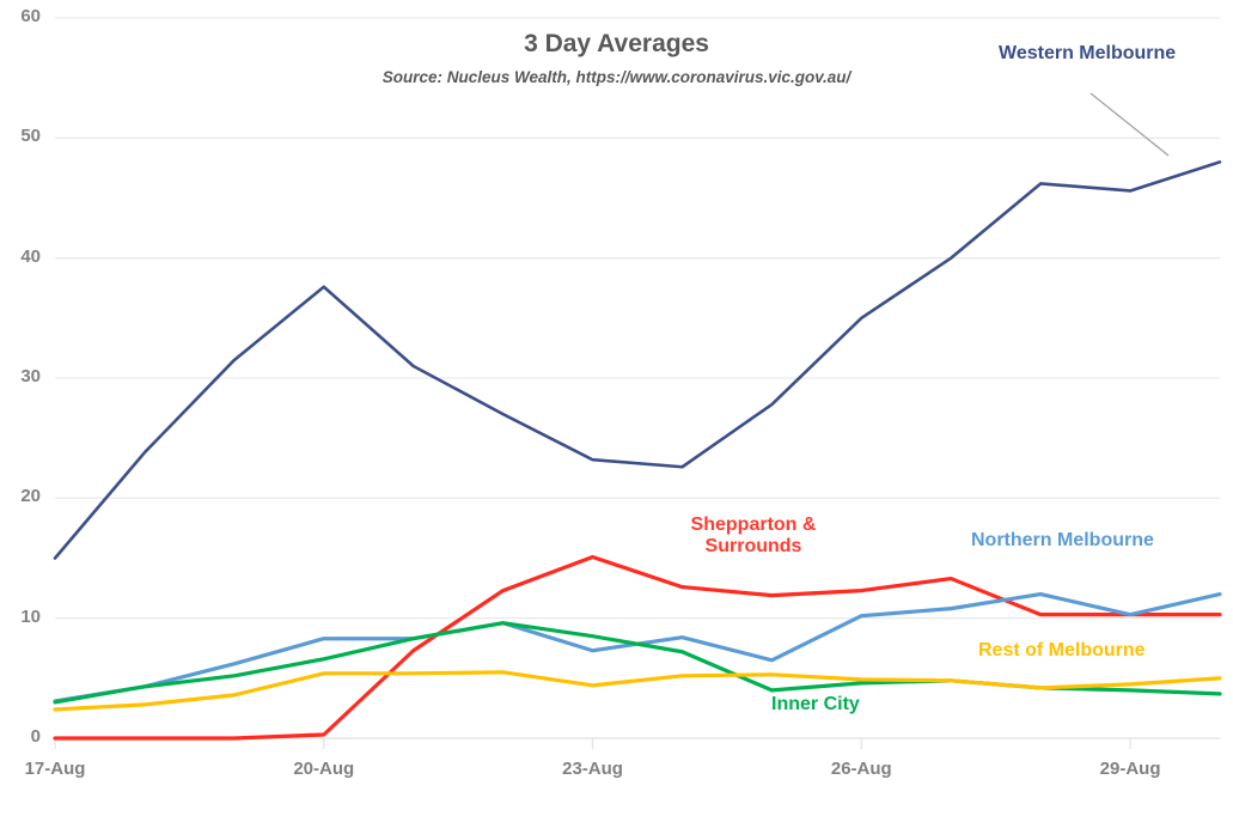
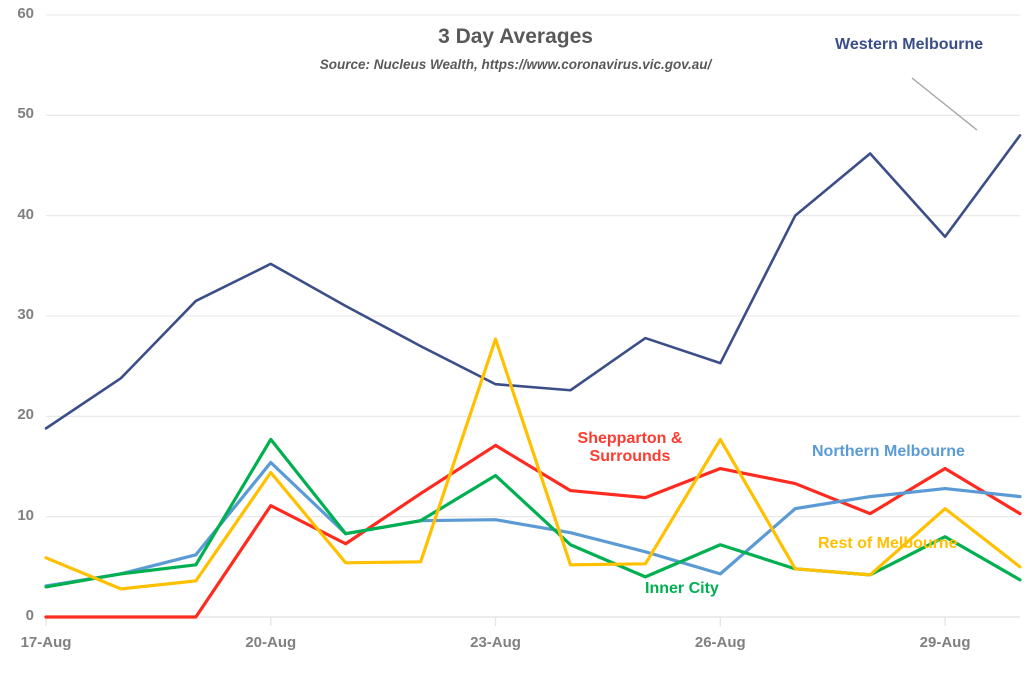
Western Melbourne/17-Aug: 15.0 -> 18.8
Rest of Melbourne/17-Aug: 2.4 -> 5.9
Western Melbourne/20-Aug: 37.6 -> 35.2
Shepparton & Surrounds/20-Aug: 0.3 -> 11.1
Northern Melbourne/20-Aug: 8.3 -> 15.4
Inner City/20-Aug: 6.6 -> 17.7
Rest of Melbourne/20-Aug: 5.4 -> 14.4
Shepparton & Surrounds/23-Aug: 15.1 -> 17.1
Northern Melbourne/23-Aug: 7.3 -> 9.7
Inner City/23-Aug: 8.5 -> 14.1
Rest of Melbourne/23-Aug: 4.4 -> 27.7
Western Melbourne/26-Aug: 35.0 -> 25.3
Shepparton & Surrounds/26-Aug: 12.3 -> 14.8
Northern Melbourne/26-Aug: 10.2 -> 4.3
Inner City/26-Aug: 4.6 -> 7.2
Rest of Melbourne/26-Aug: 4.9 -> 17.7
Western Melbourne/29-Aug: 45.6 -> 37.9
Shepparton & Surrounds/29-Aug: 10.3 -> 14.8
Northern Melbourne/29-Aug: 10.3 -> 12.8
Inner City/29-Aug: 4.0 -> 8.0
Rest of Melbourne/29-Aug: 4.5 -> 10.8
